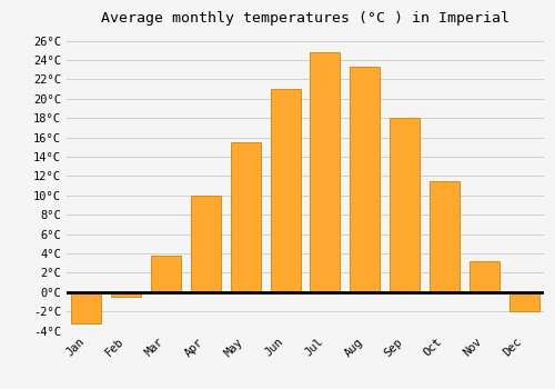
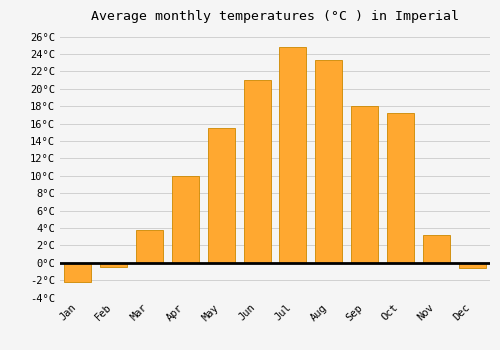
Jan: -3.3°C -> -2.2°C
Oct: 11.5°C -> 17.2°C
Dec: -2.0°C -> -0.6°C
